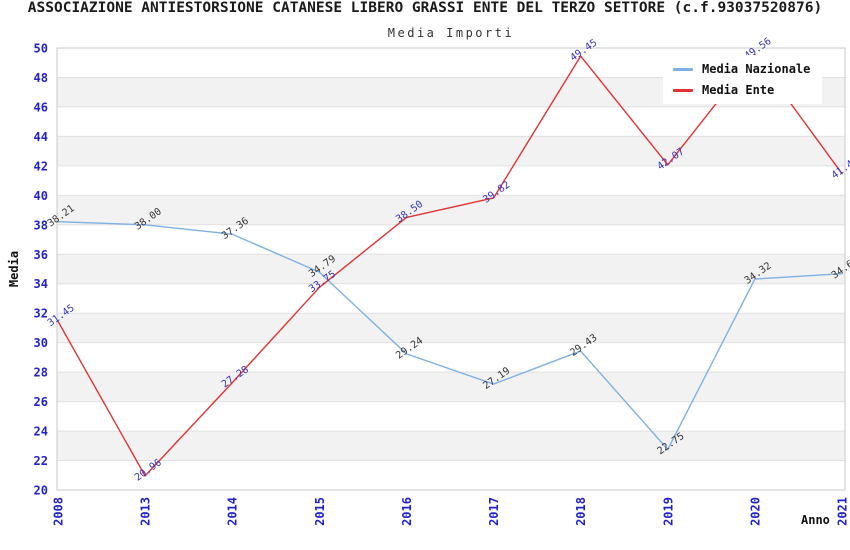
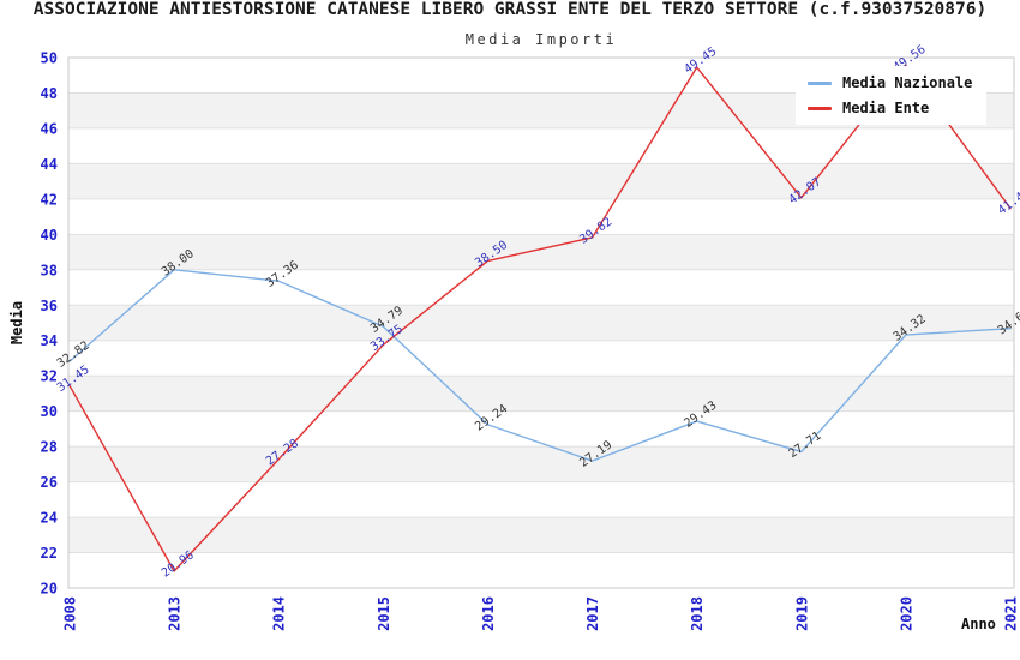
Media Nazionale/2008: 38.21 -> 32.82
Media Nazionale/2019: 22.75 -> 27.71
